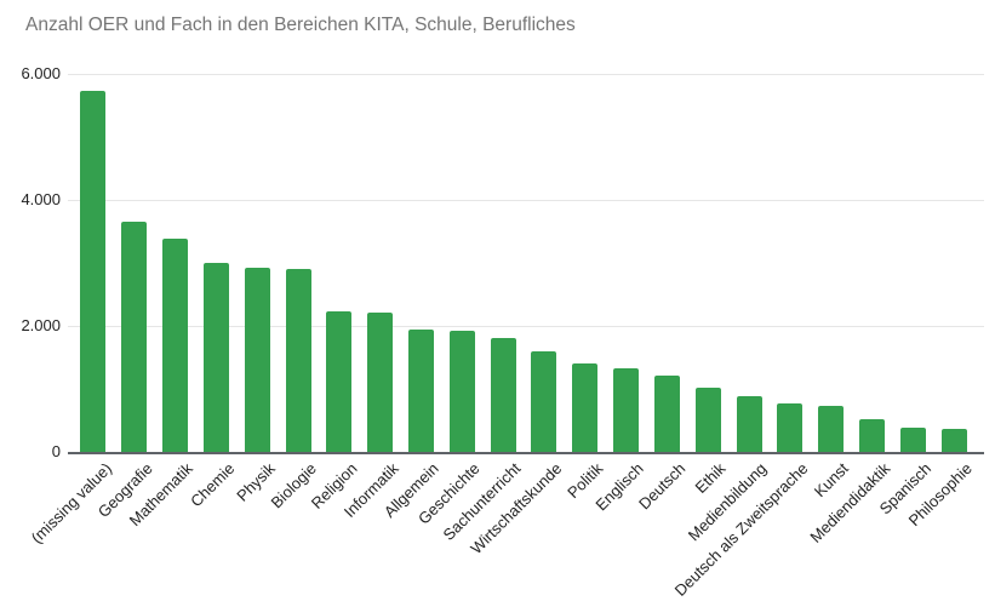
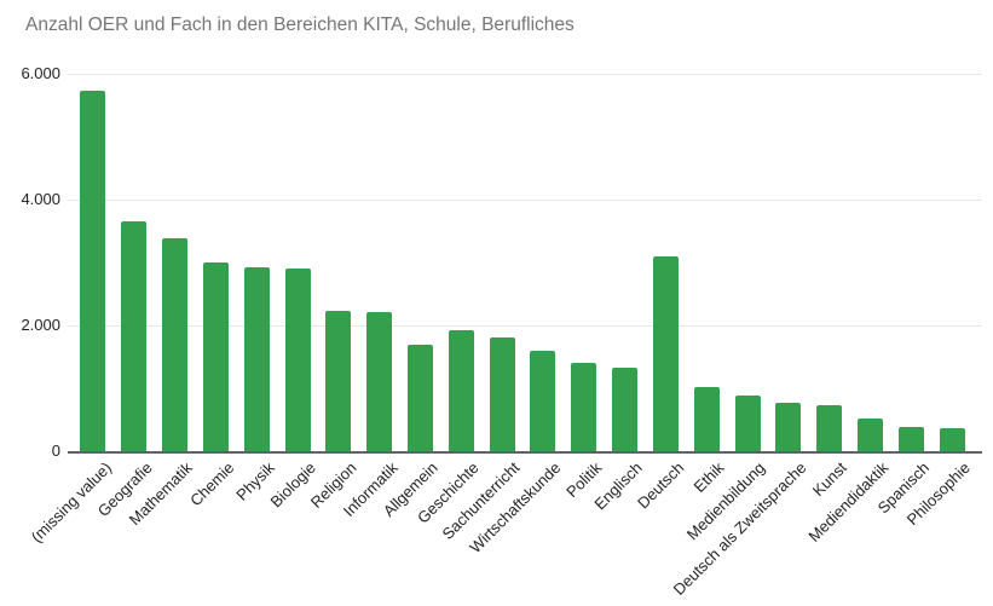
Allgemein: 1900 -> 1700
Deutsch: 1200 -> 3100
